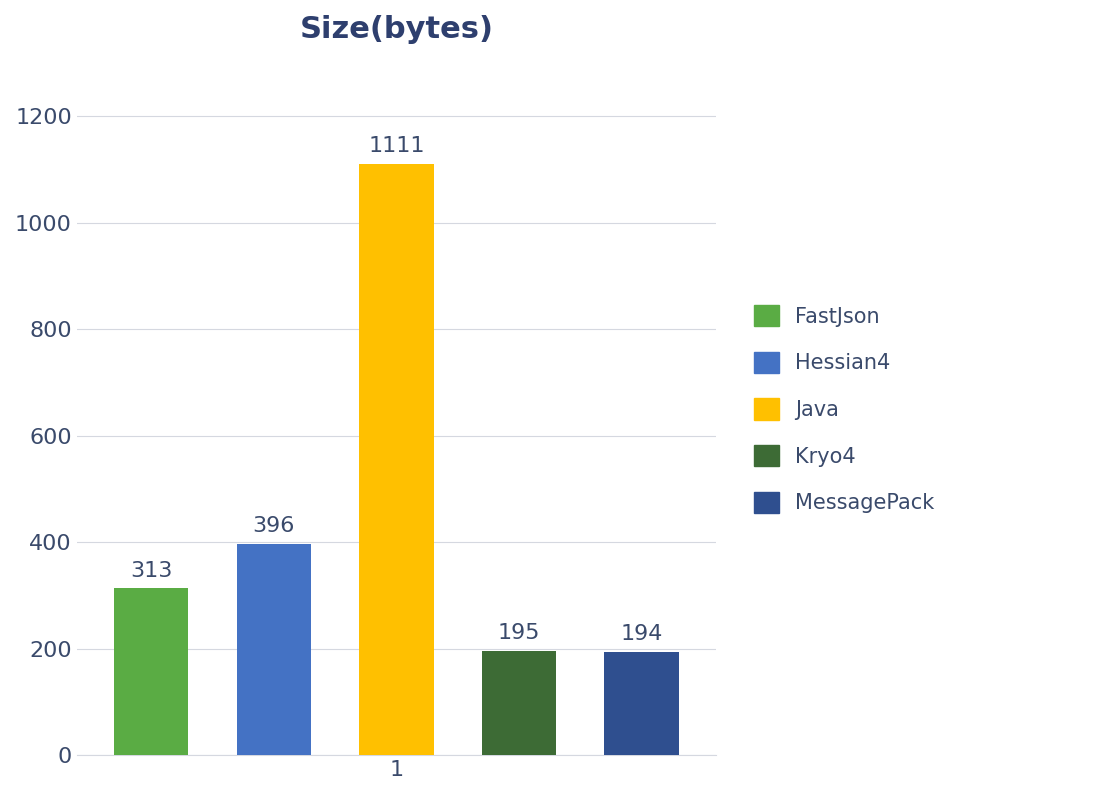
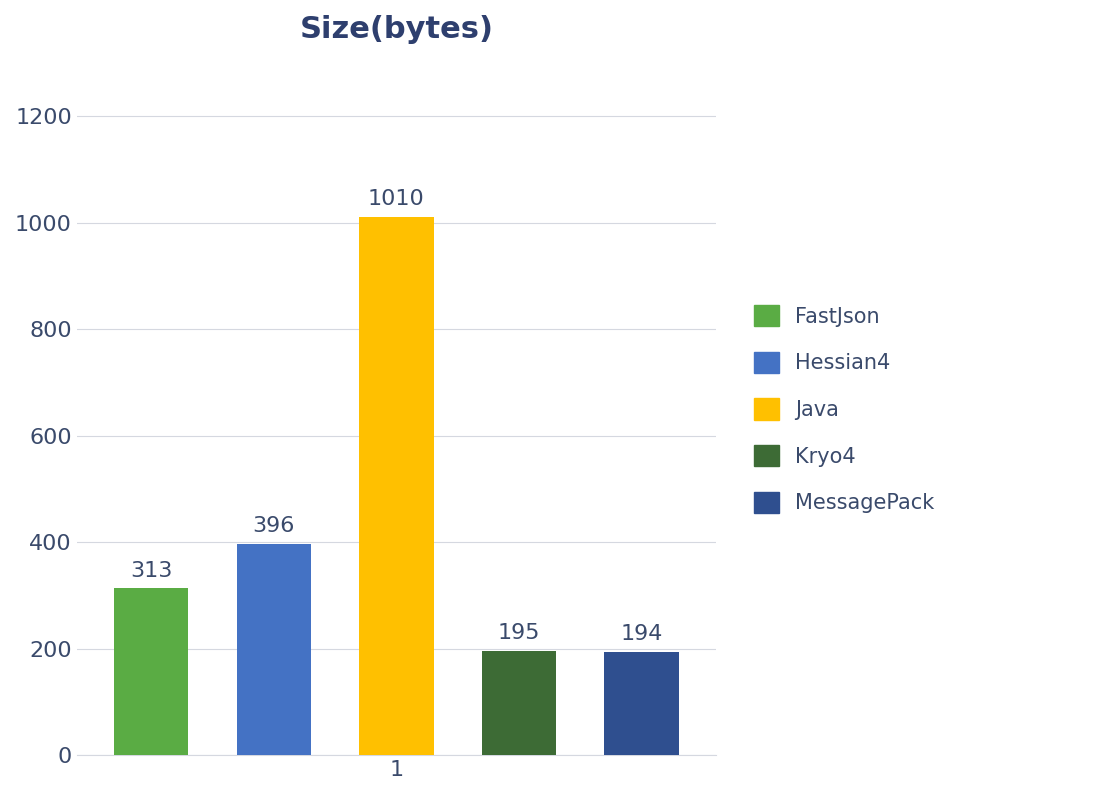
1: 1111 -> 1010
